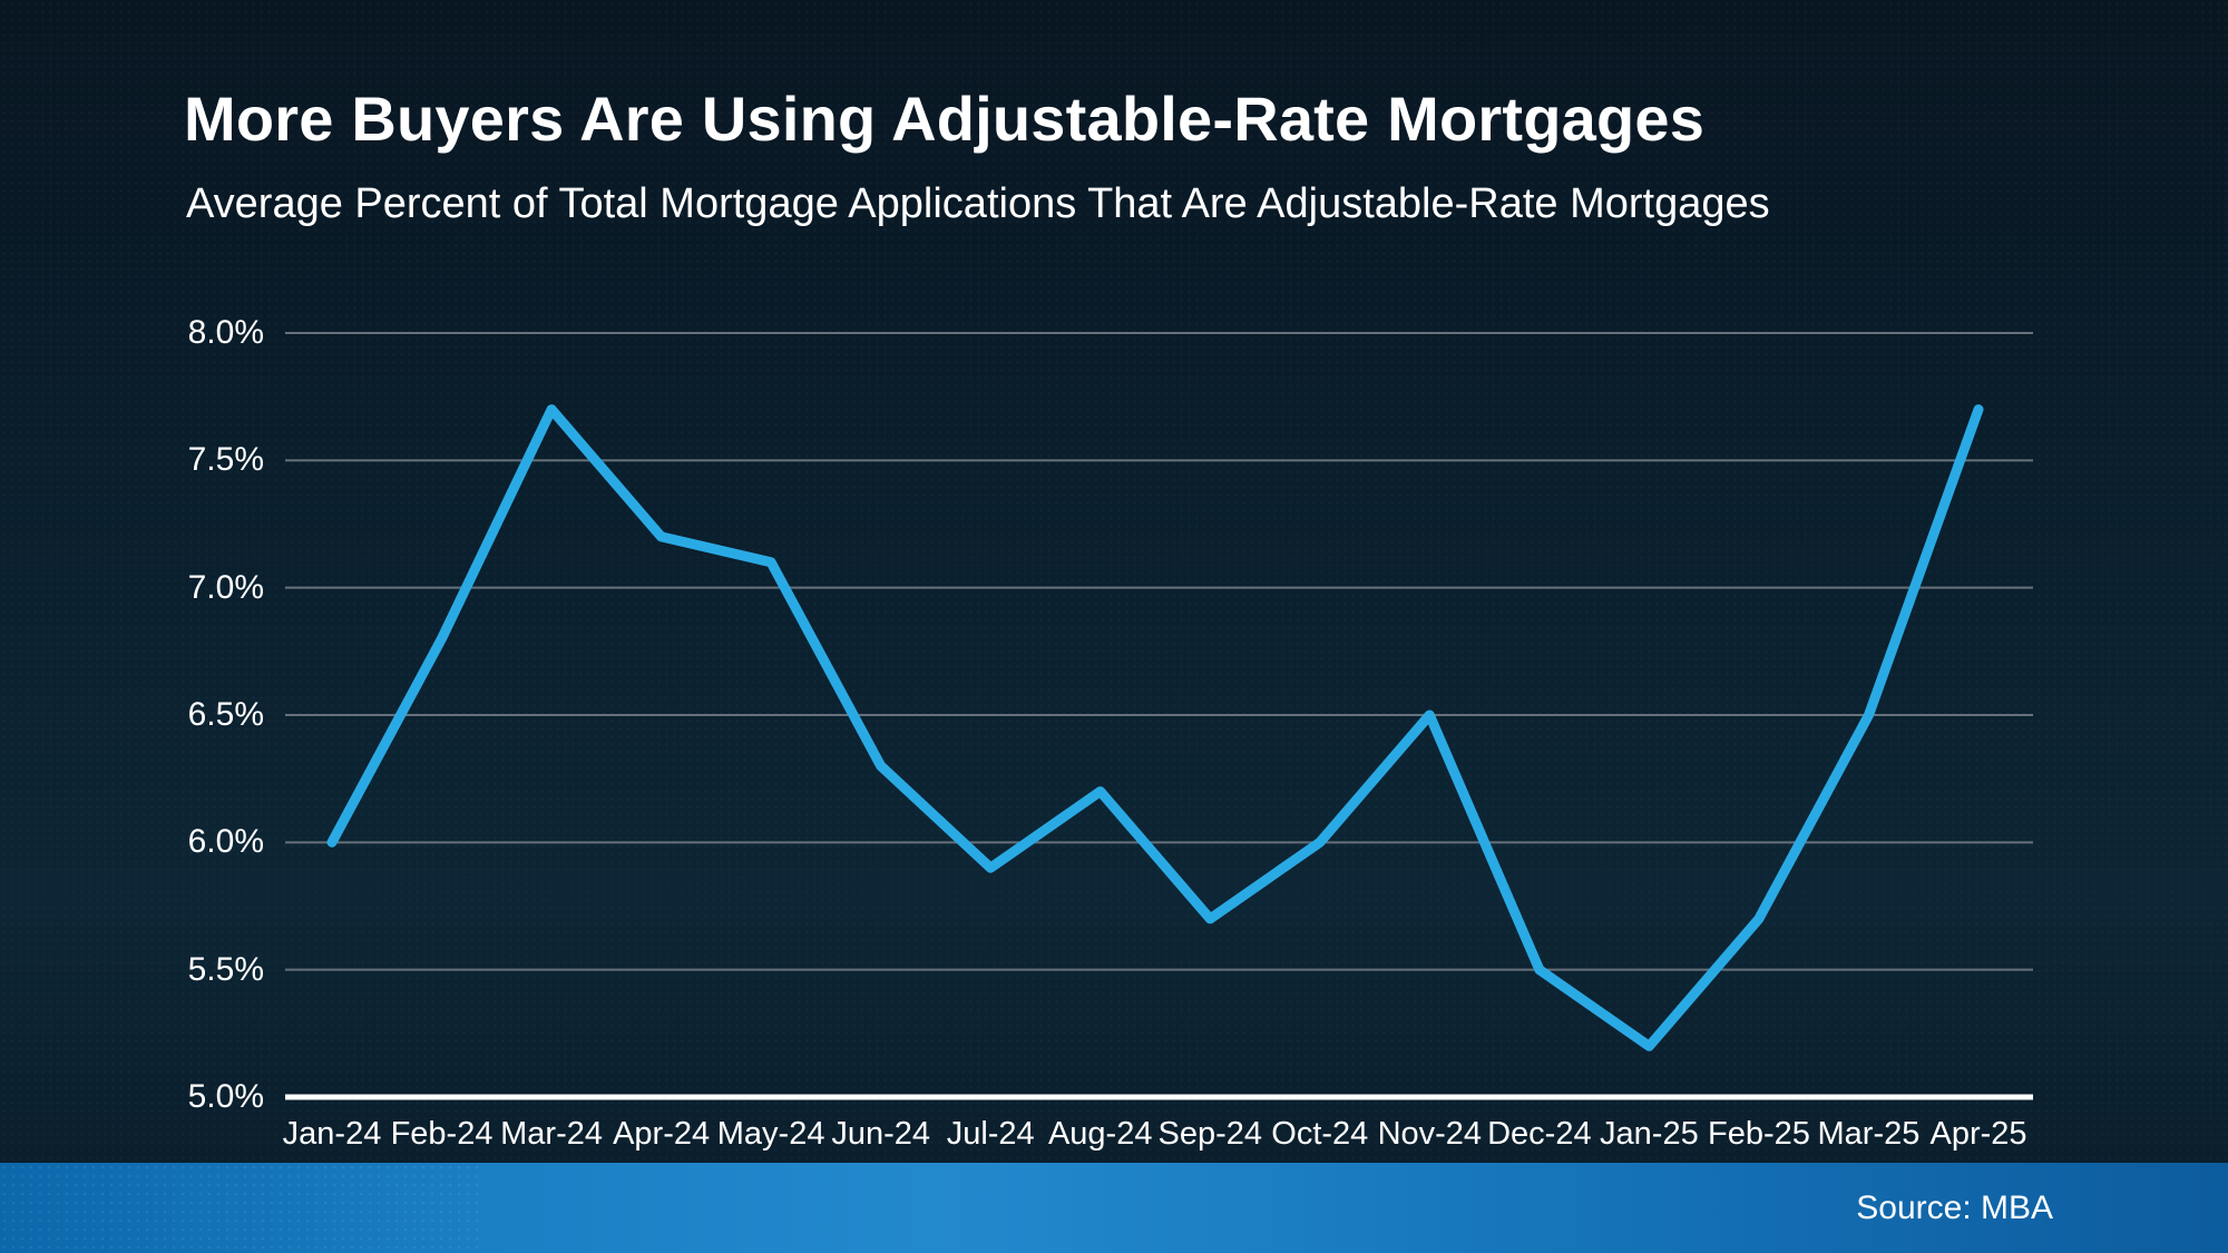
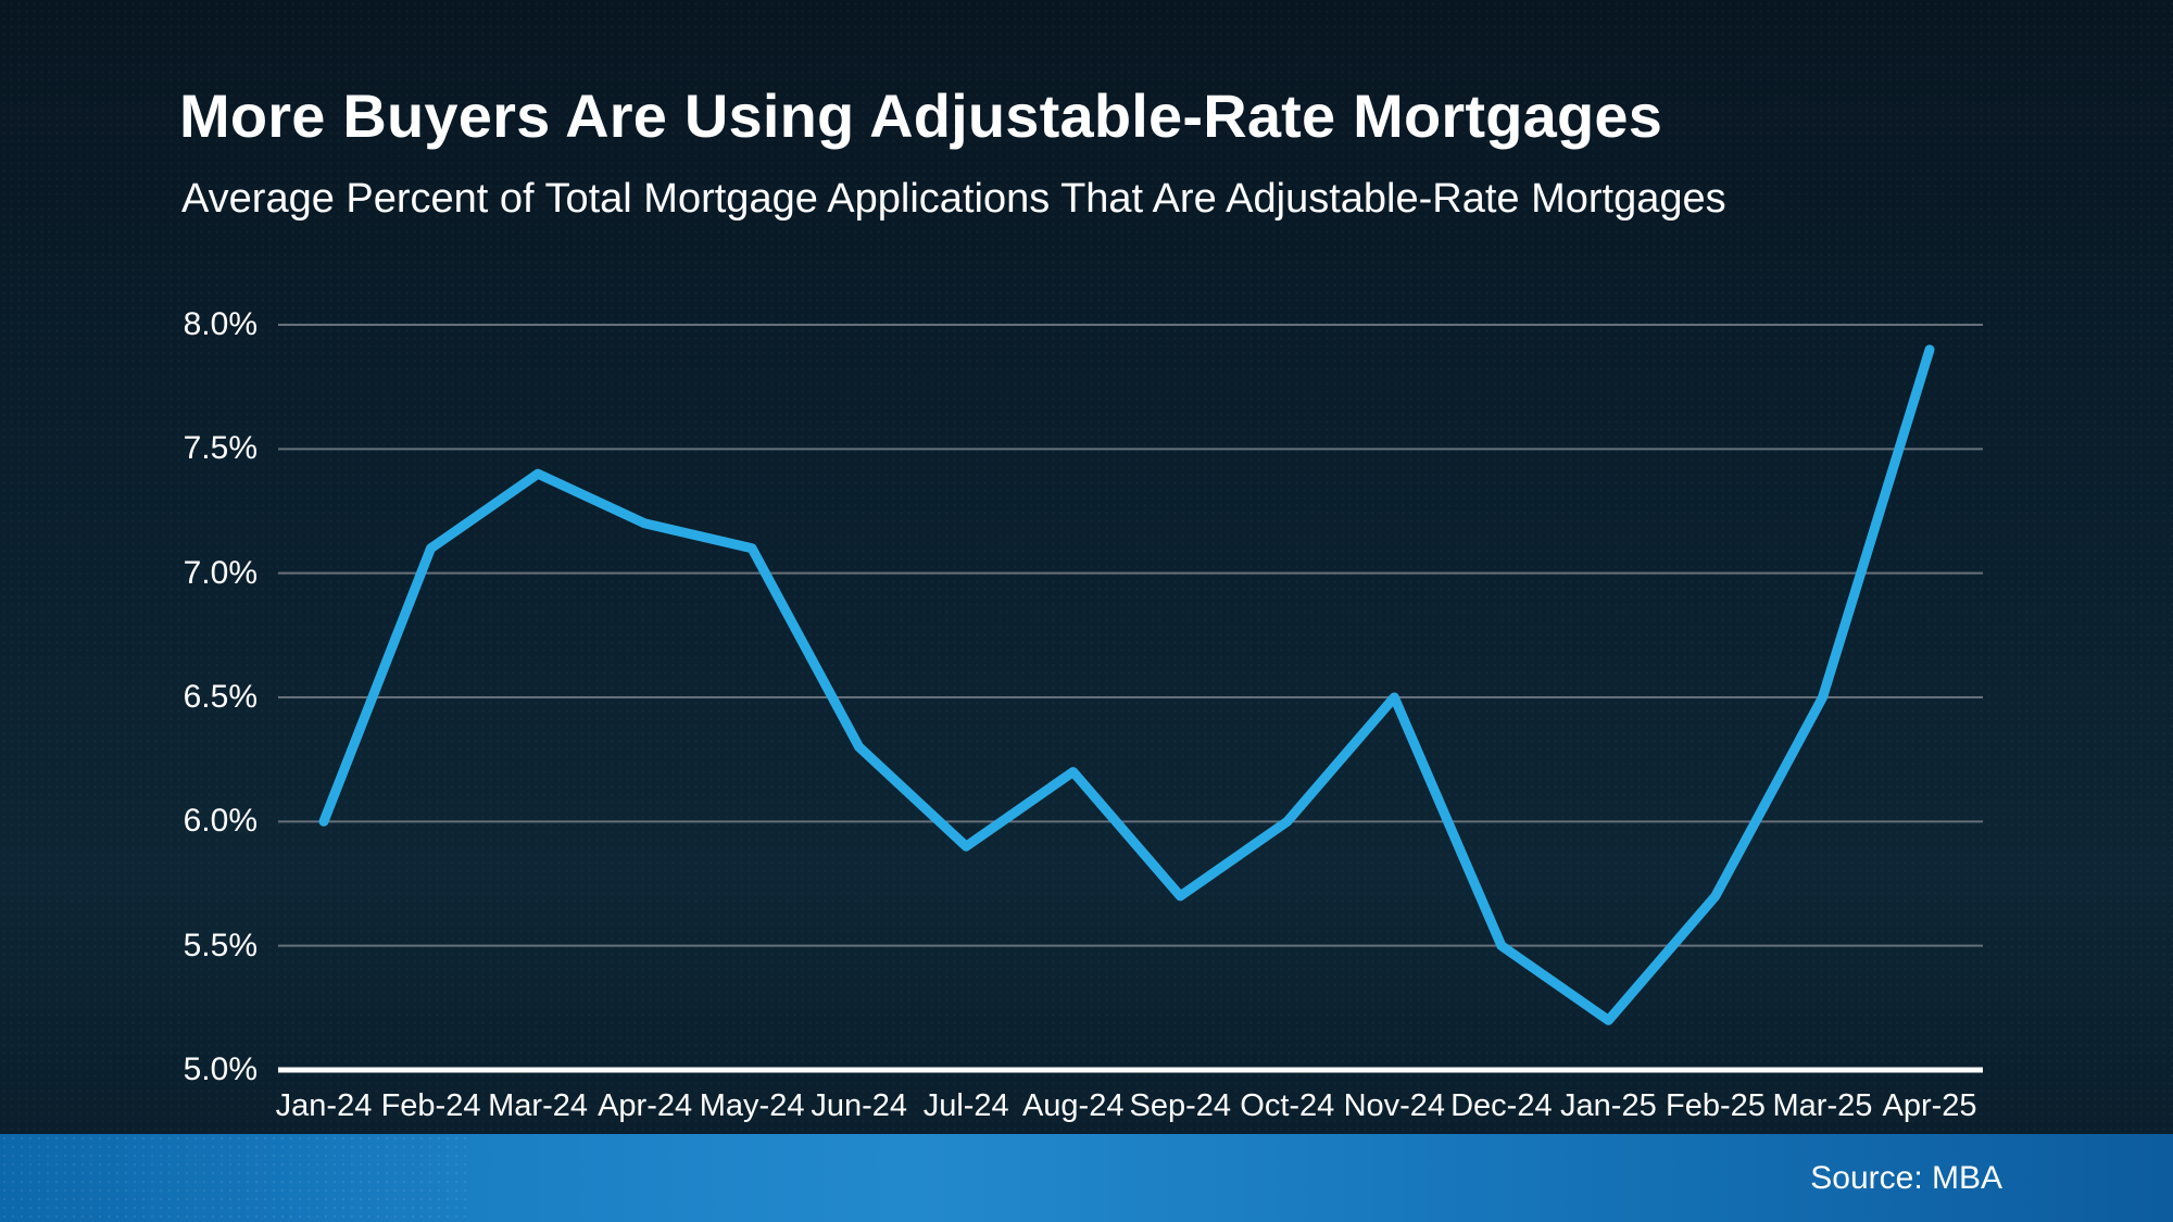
Feb-24: 6.8% -> 7.1%
Mar-24: 7.7% -> 7.4%
Apr-25: 7.7% -> 7.9%
